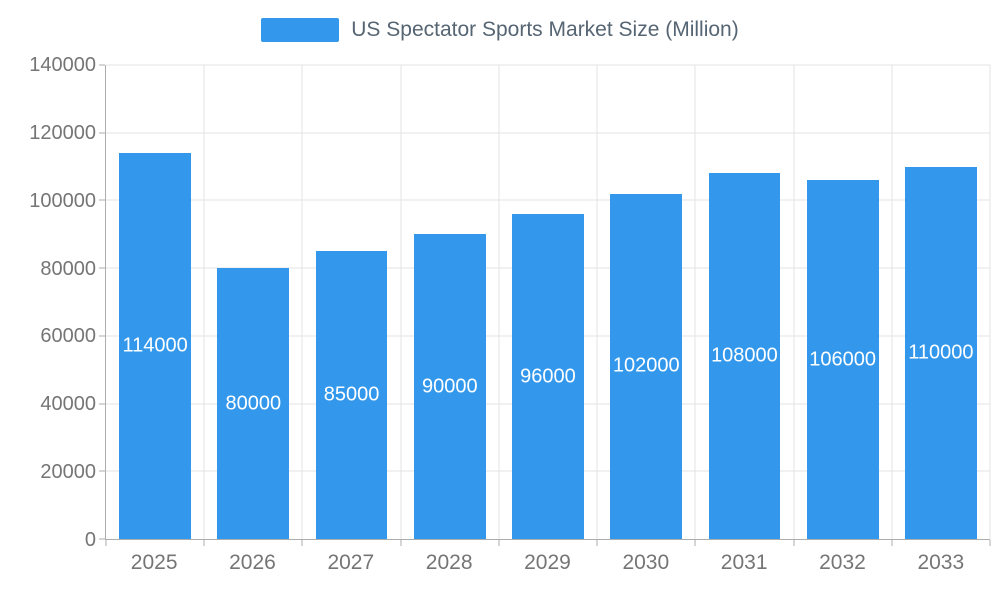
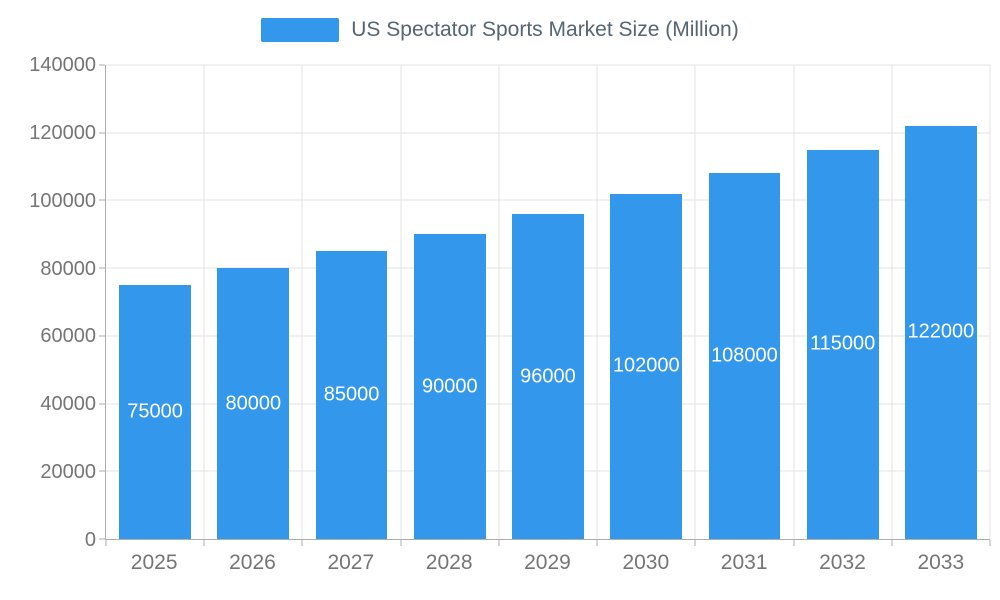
2025: 114000 -> 75000
2032: 106000 -> 115000
2033: 110000 -> 122000
